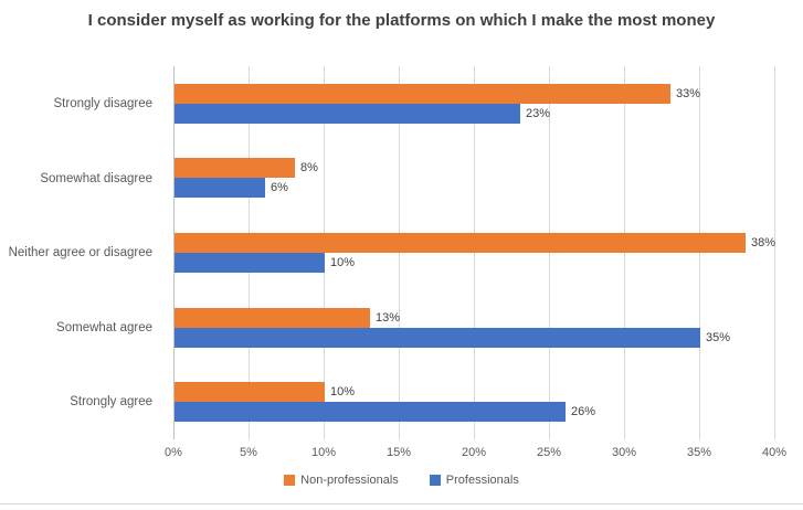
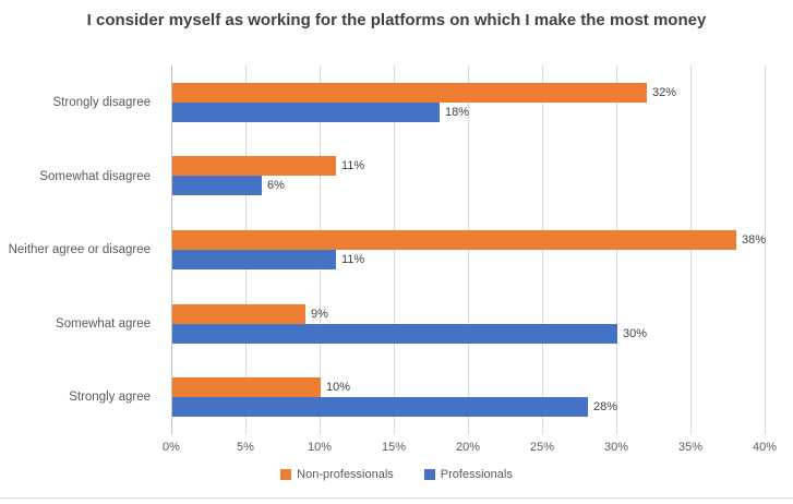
Non-professionals/Strongly disagree: 33% -> 32%
Professionals/Strongly disagree: 23% -> 18%
Non-professionals/Somewhat disagree: 8% -> 11%
Professionals/Neither agree or disagree: 10% -> 11%
Non-professionals/Somewhat agree: 13% -> 9%
Professionals/Somewhat agree: 35% -> 30%
Professionals/Strongly agree: 26% -> 28%
